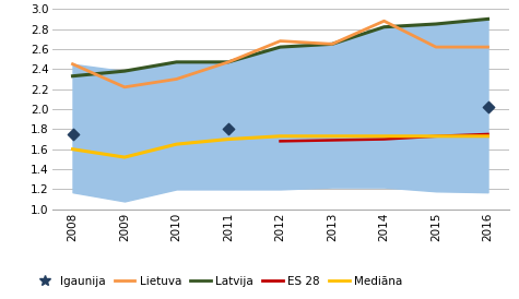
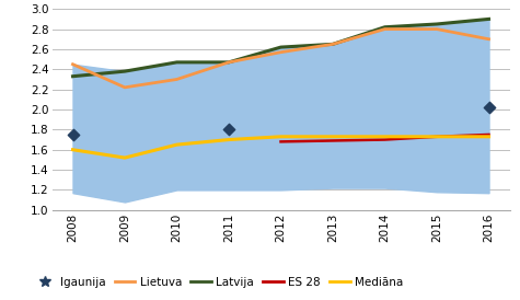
Lietuva/2012: 2.68 -> 2.57
Lietuva/2014: 2.88 -> 2.80
Lietuva/2015: 2.62 -> 2.80
Lietuva/2016: 2.62 -> 2.70
